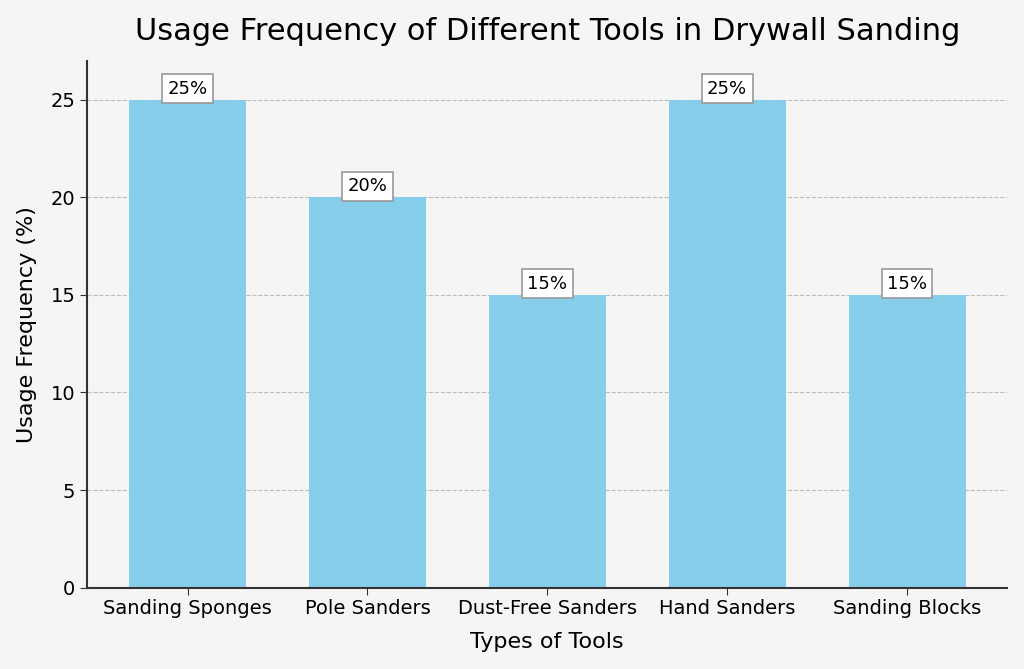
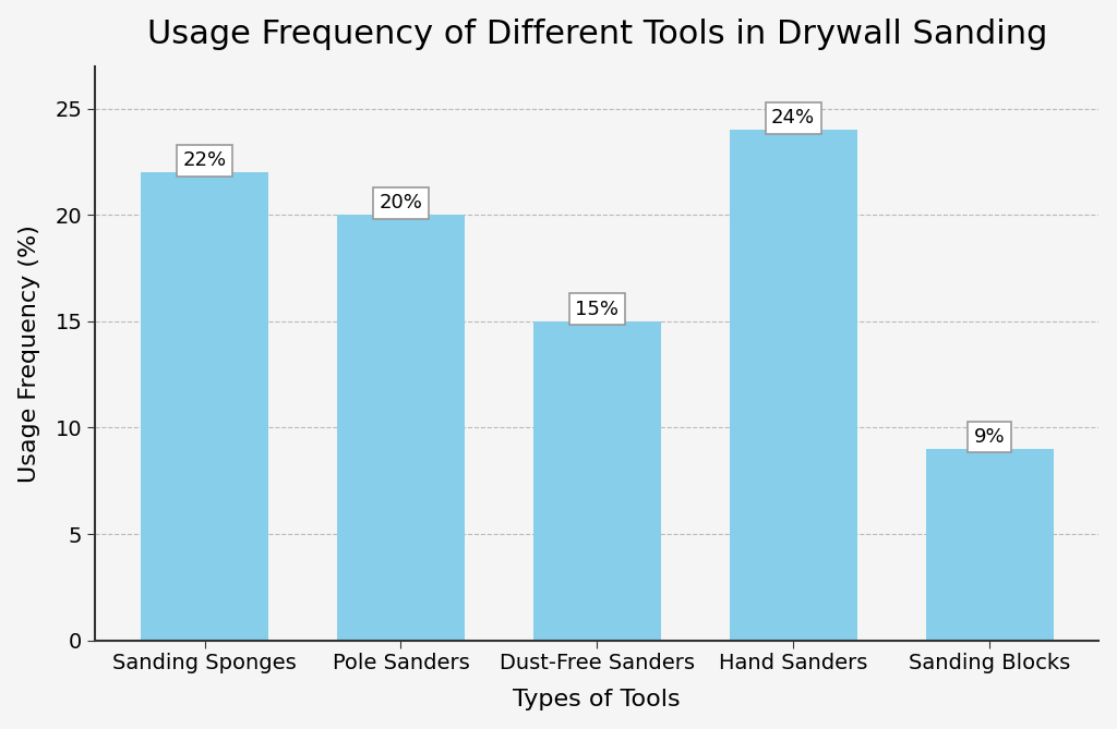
Sanding Sponges: 25% -> 22%
Hand Sanders: 25% -> 24%
Sanding Blocks: 15% -> 9%
